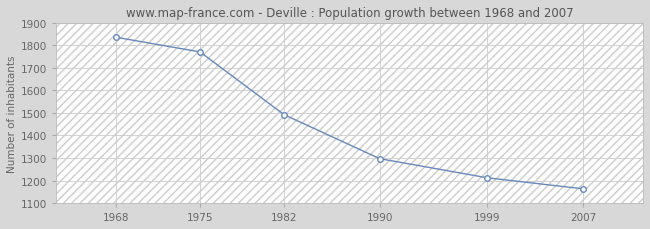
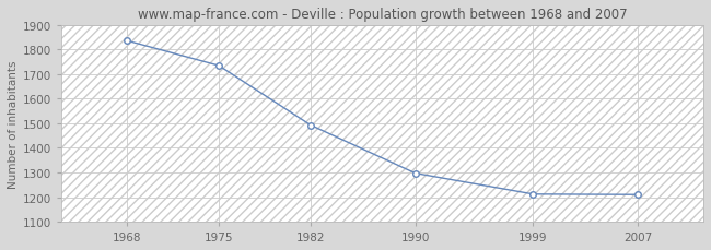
1975: 1771 -> 1735
2007: 1163 -> 1210
